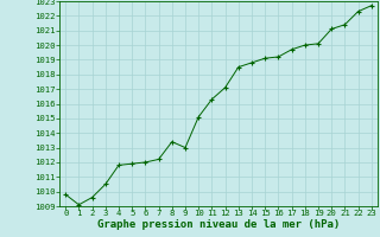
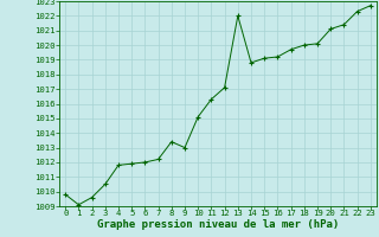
13: 1018.5 -> 1022.0
